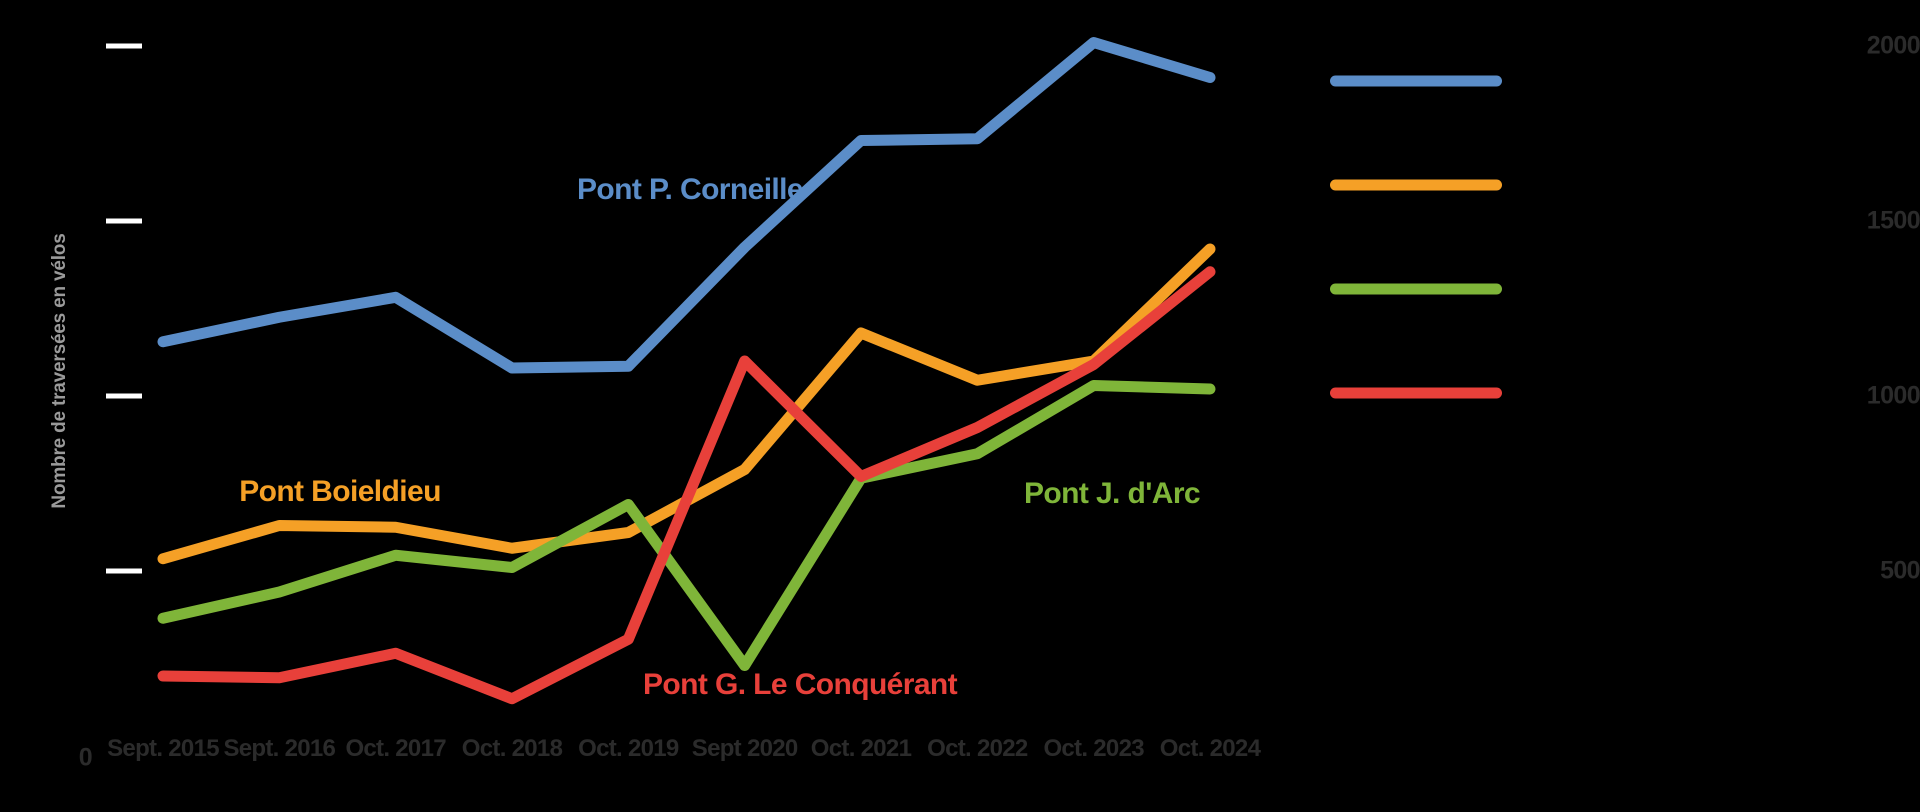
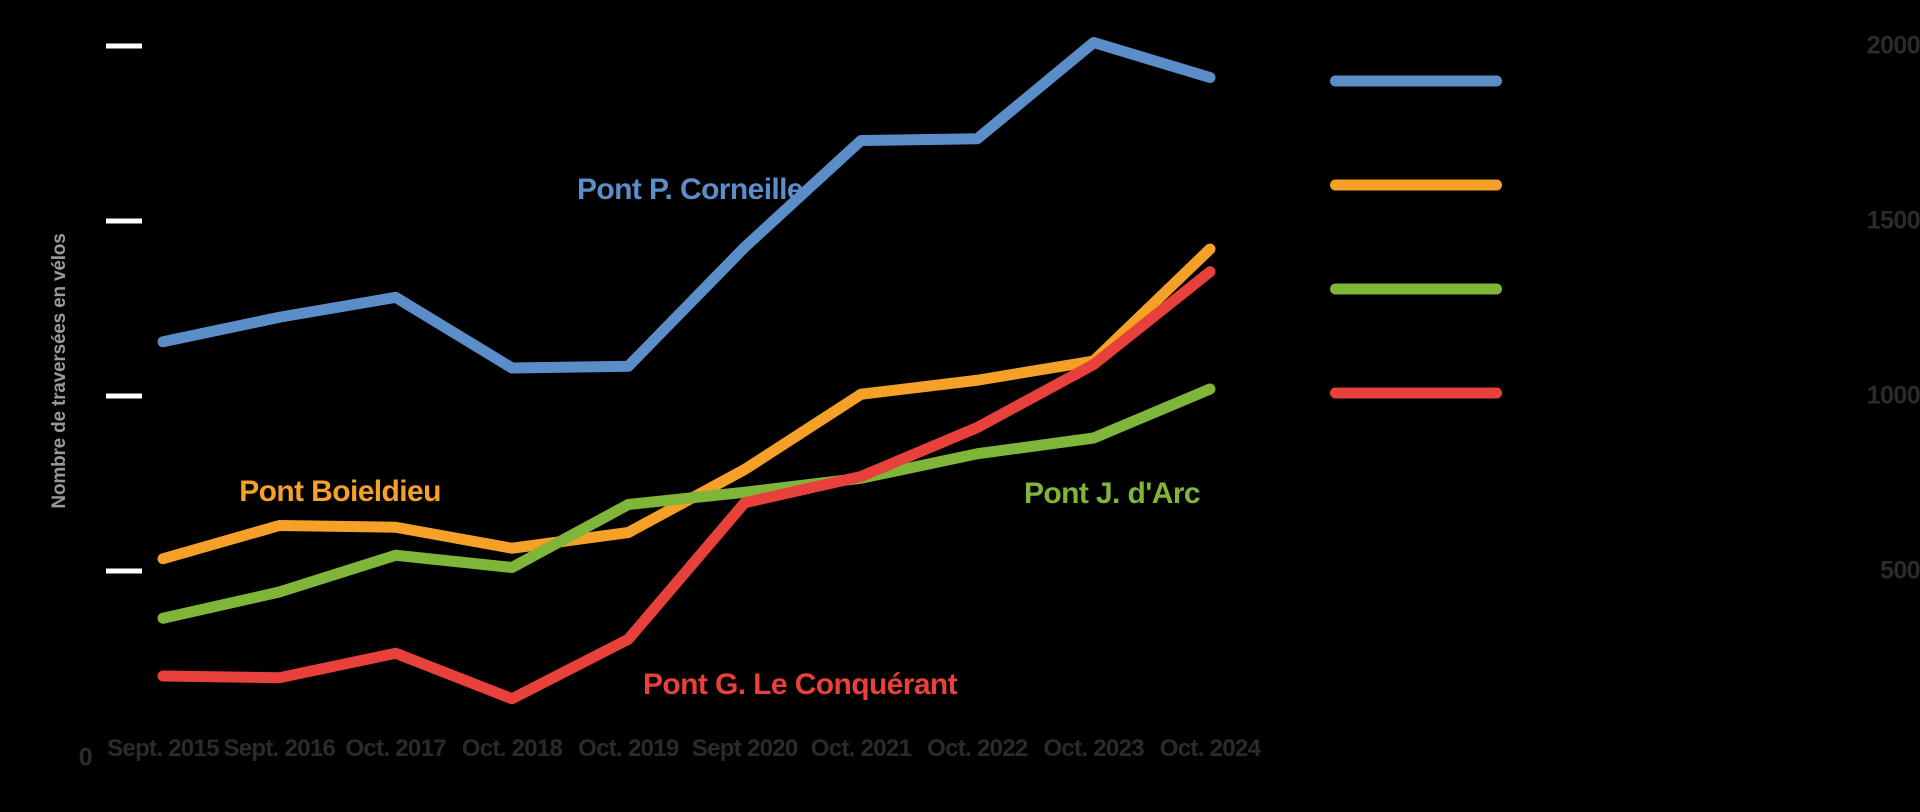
Pont J. d'Arc/Sept 2020: 230 -> 720
Pont G. Le Conquérant/Sept 2020: 1100 -> 700
Pont Boieldieu/Oct. 2021: 1180 -> 1000
Pont J. d'Arc/Oct. 2023: 1030 -> 880
